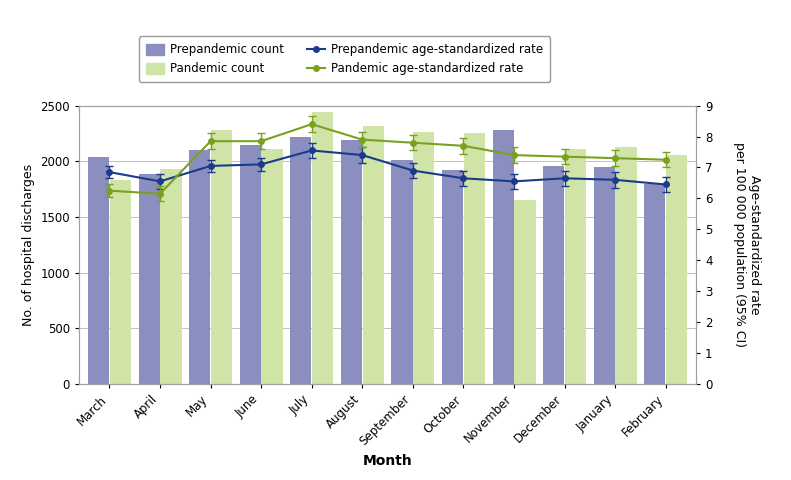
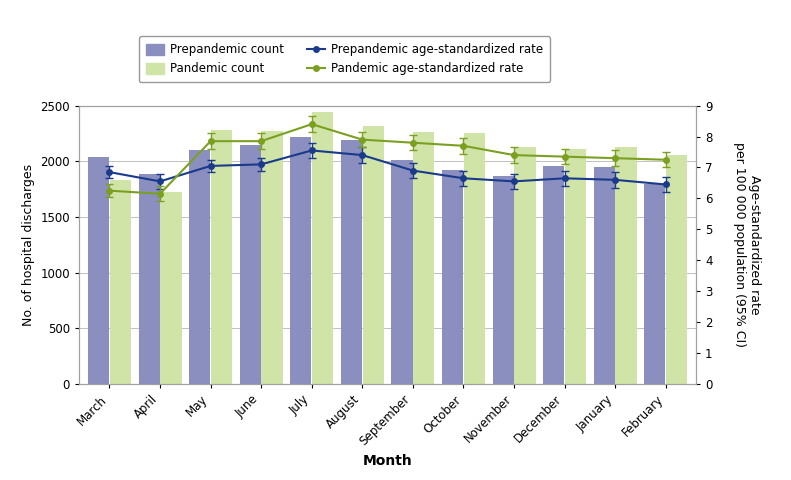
Pandemic count/April: 1930 -> 1720
Pandemic count/June: 2110 -> 2270
Prepandemic count/November: 2280 -> 1870
Pandemic count/November: 1650 -> 2130
